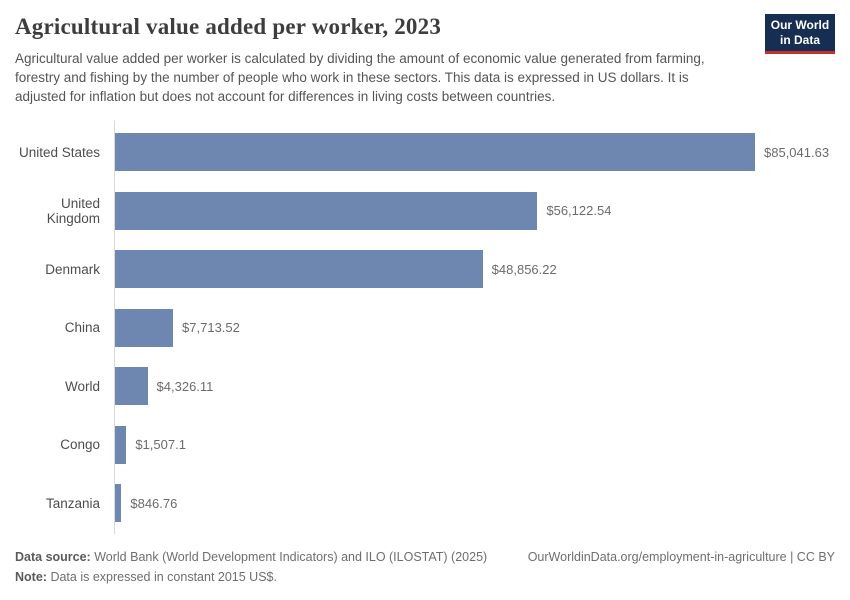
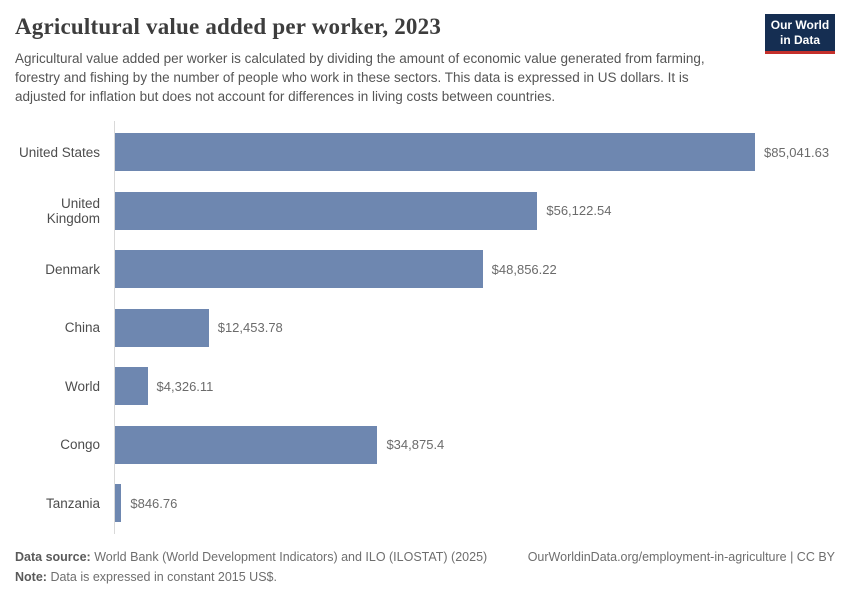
China: $7,713.52 -> $12,453.78
Congo: $1,507.1 -> $34,875.4
